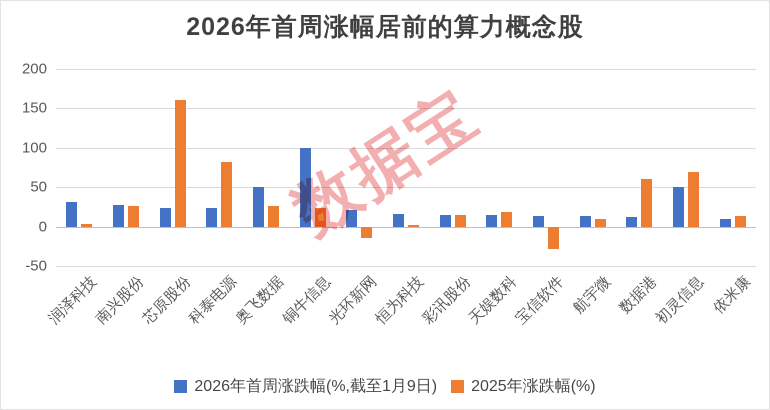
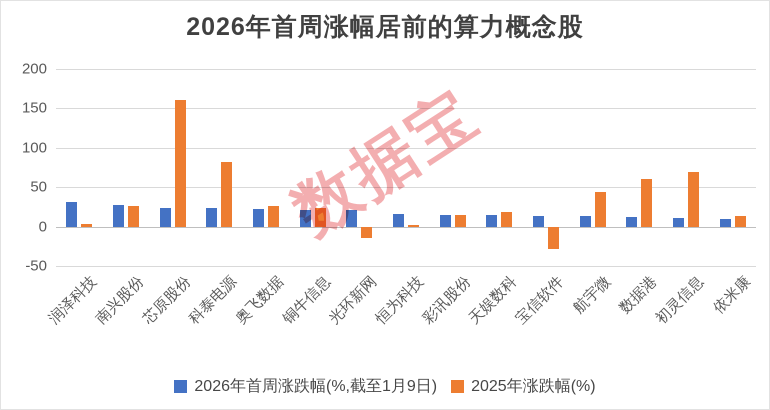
2026年首周涨跌幅(%,截至1月9日)/奥飞数据: 50 -> 20
2026年首周涨跌幅(%,截至1月9日)/铜牛信息: 100 -> 20
2025年涨跌幅(%)/航宇微: 10 -> 40
2026年首周涨跌幅(%,截至1月9日)/初灵信息: 50 -> 10
